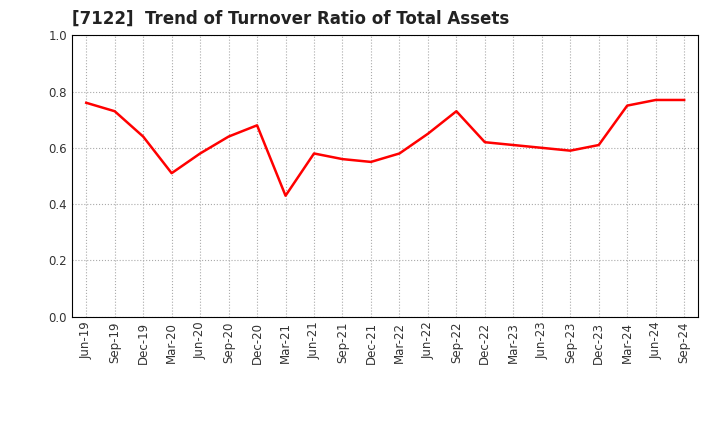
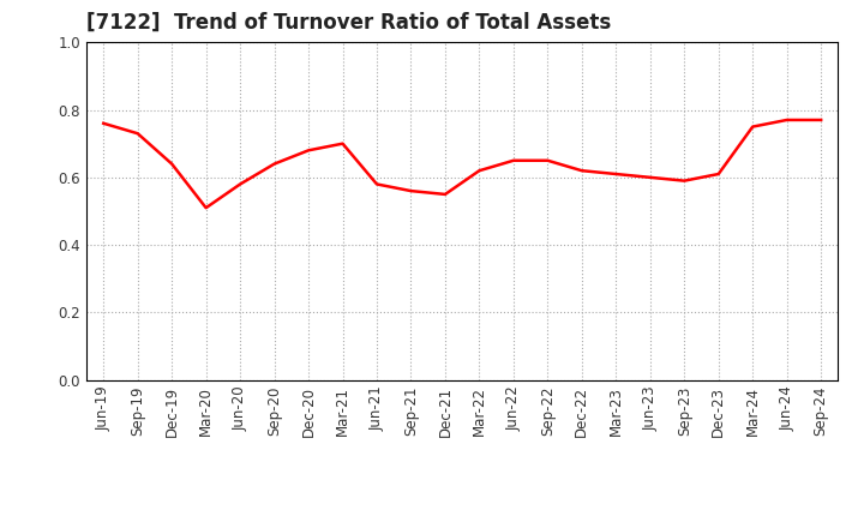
Mar-21: 0.43 -> 0.70
Mar-22: 0.58 -> 0.62
Sep-22: 0.73 -> 0.65
